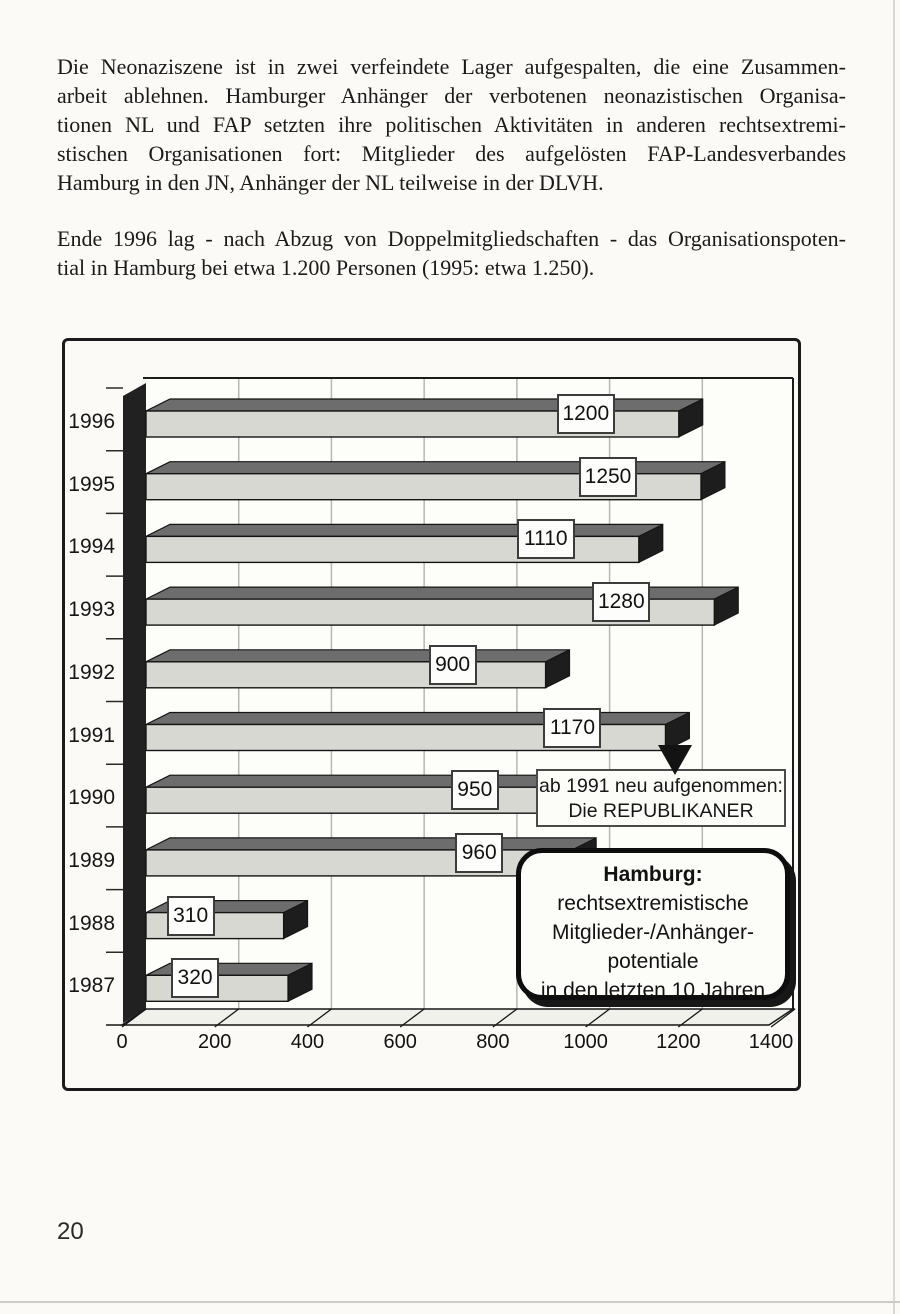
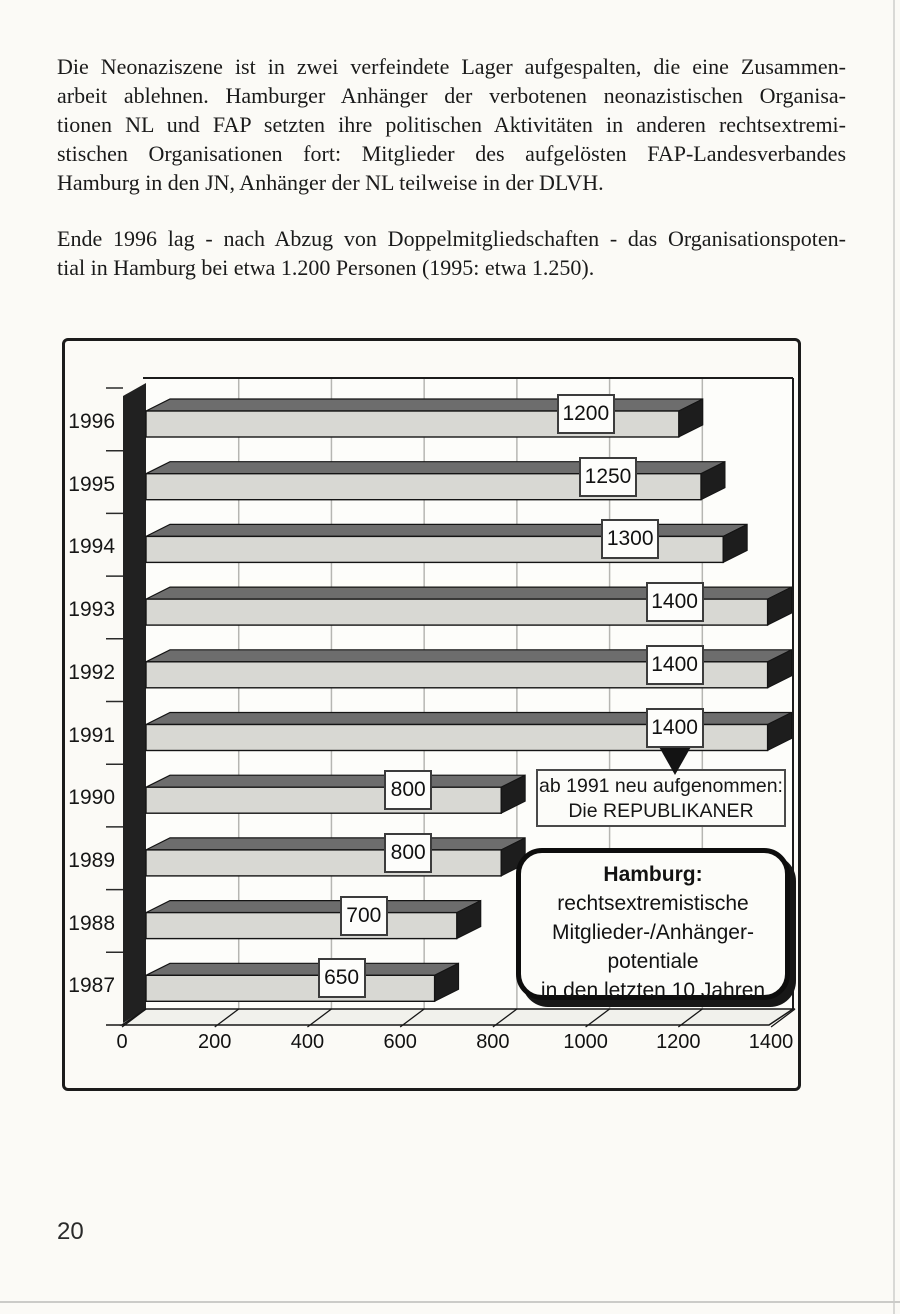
1994: 1110 -> 1300
1993: 1280 -> 1400
1992: 900 -> 1400
1991: 1170 -> 1400
1990: 950 -> 800
1989: 960 -> 800
1988: 310 -> 700
1987: 320 -> 650
